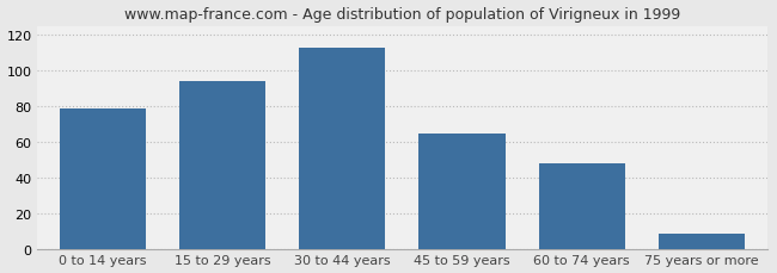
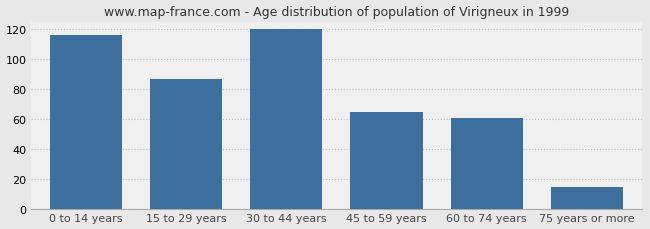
0 to 14 years: 79 -> 116
15 to 29 years: 94 -> 87
30 to 44 years: 113 -> 120
60 to 74 years: 48 -> 61
75 years or more: 9 -> 15
